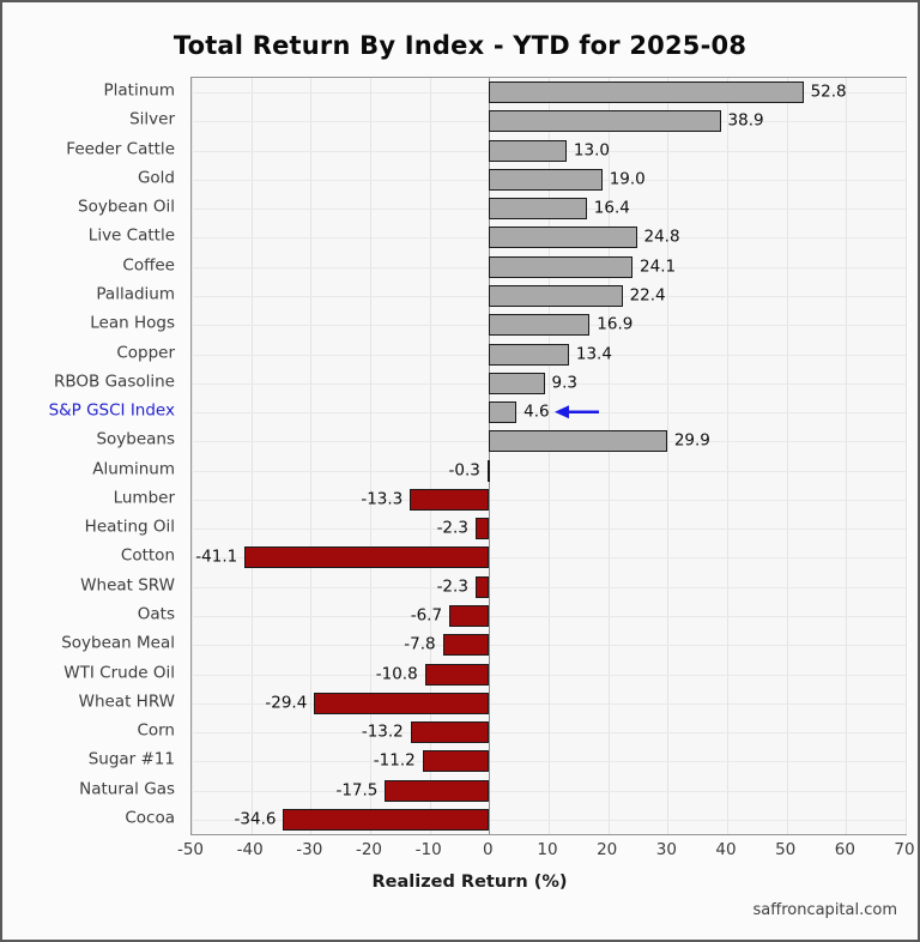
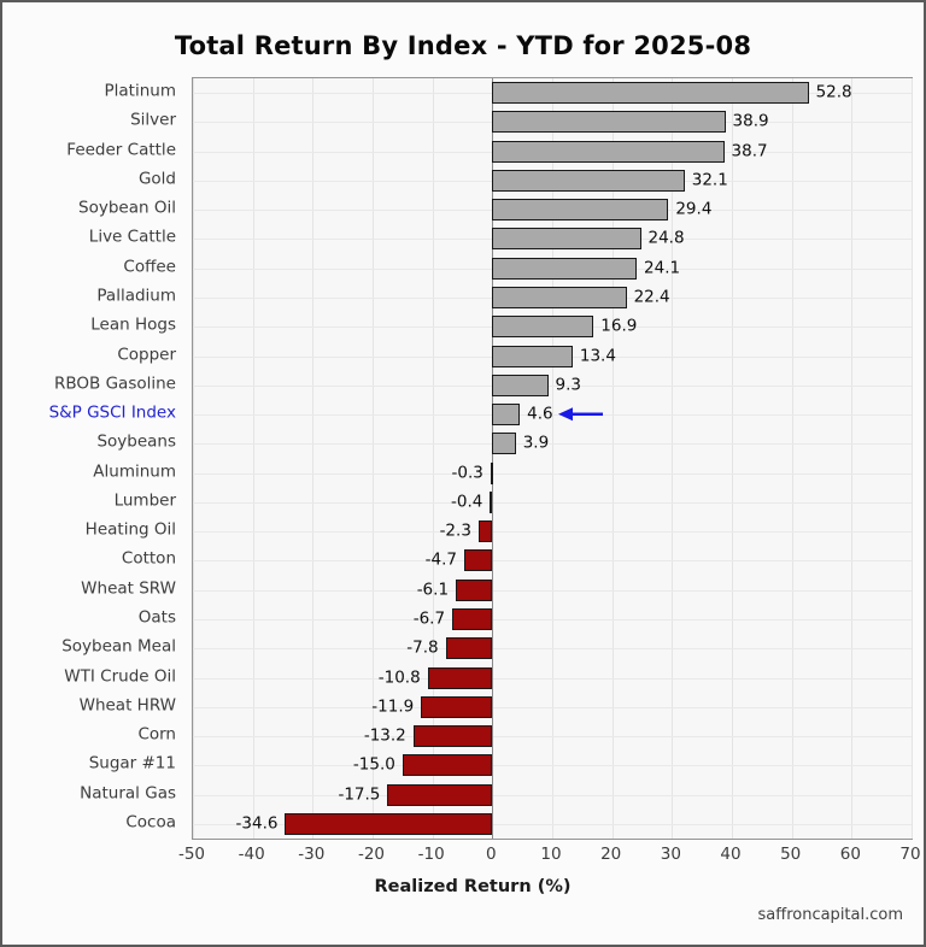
Feeder Cattle: 13.0 -> 38.7
Gold: 19.0 -> 32.1
Soybean Oil: 16.4 -> 29.4
Soybeans: 29.9 -> 3.9
Lumber: -13.3 -> -0.4
Cotton: -41.1 -> -4.7
Wheat SRW: -2.3 -> -6.1
Wheat HRW: -29.4 -> -11.9
Sugar #11: -11.2 -> -15.0
